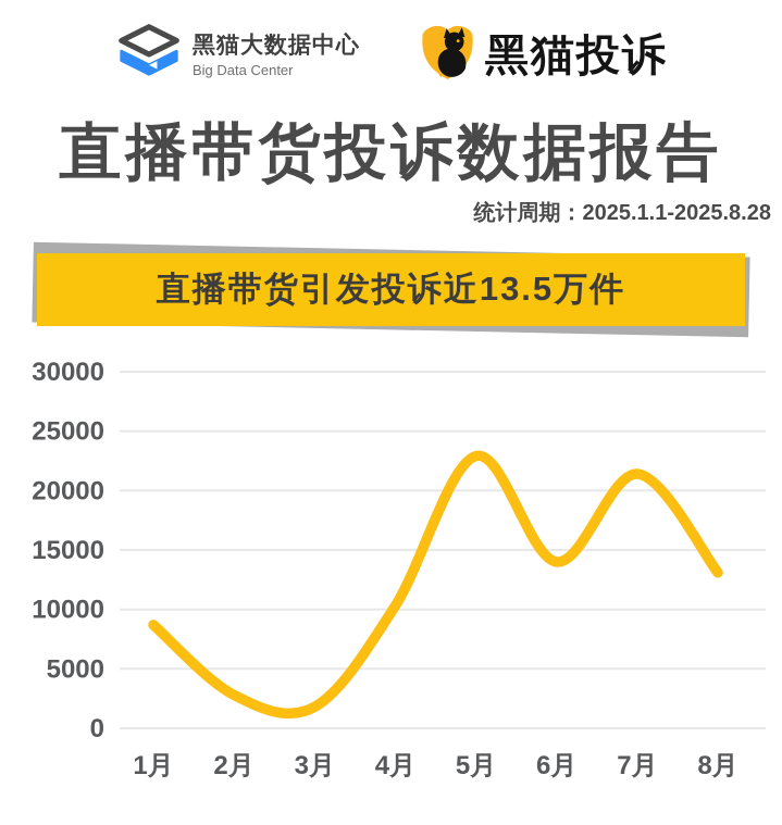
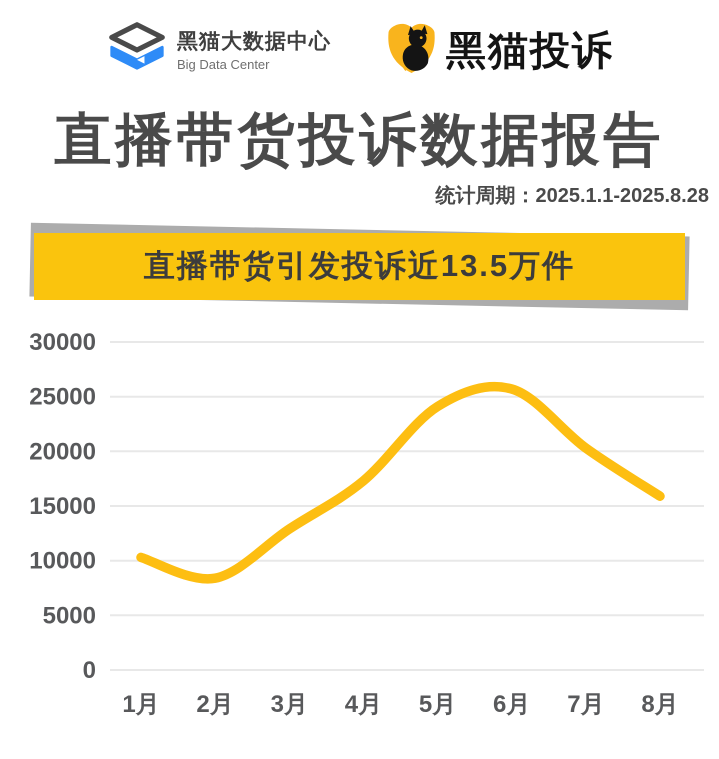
1月: 8700 -> 10300
2月: 2800 -> 8400
3月: 1800 -> 12900
4月: 10300 -> 17300
5月: 22900 -> 24100
6月: 14000 -> 25700
7月: 21400 -> 20300
8月: 13100 -> 15900
